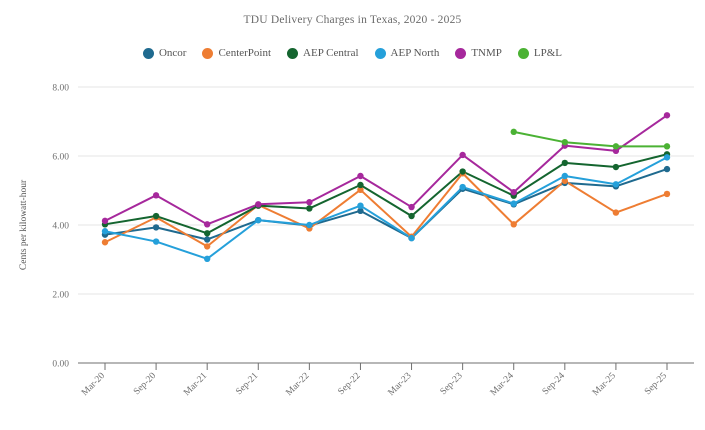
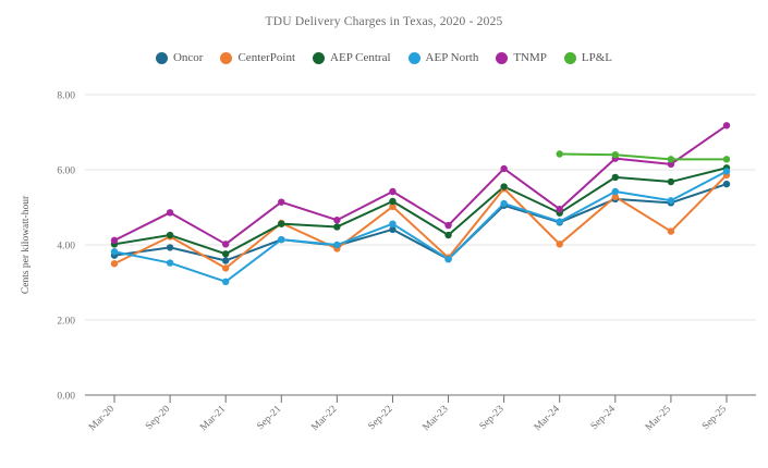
TNMP/Sep-21: 4.6 -> 5.1
LP&L/Mar-24: 6.7 -> 6.4
CenterPoint/Sep-25: 4.9 -> 5.9
